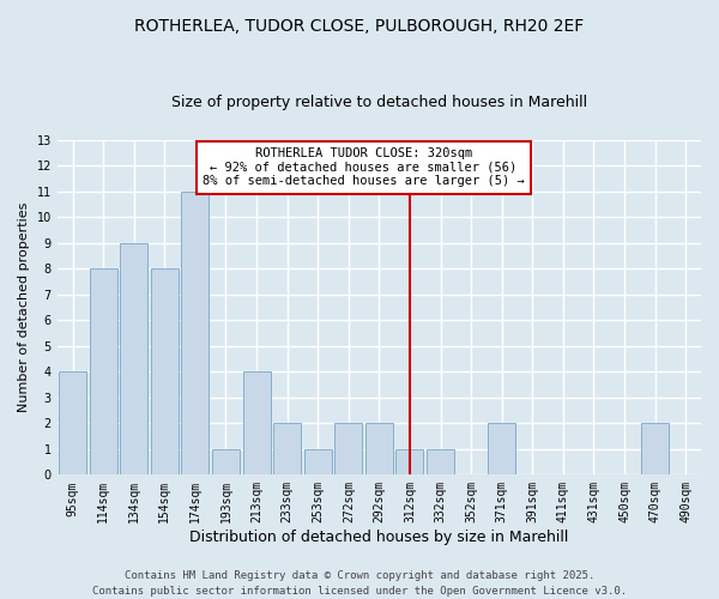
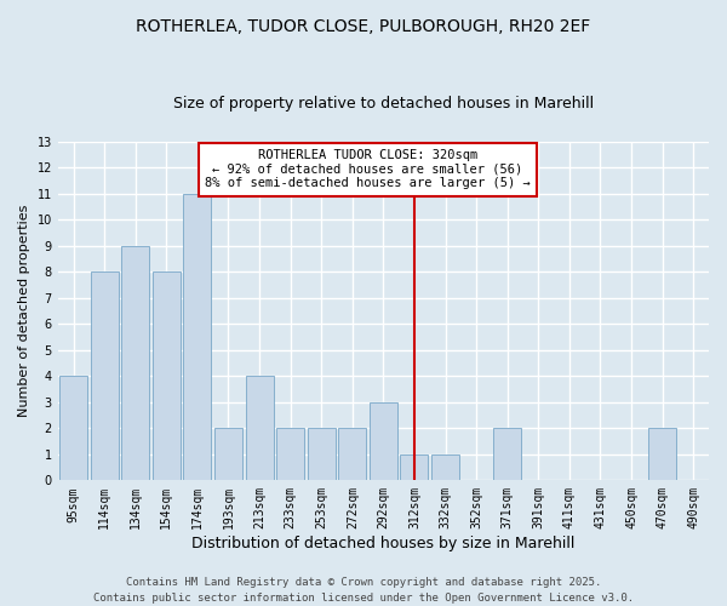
193sqm: 1 -> 2
253sqm: 1 -> 2
292sqm: 2 -> 3
